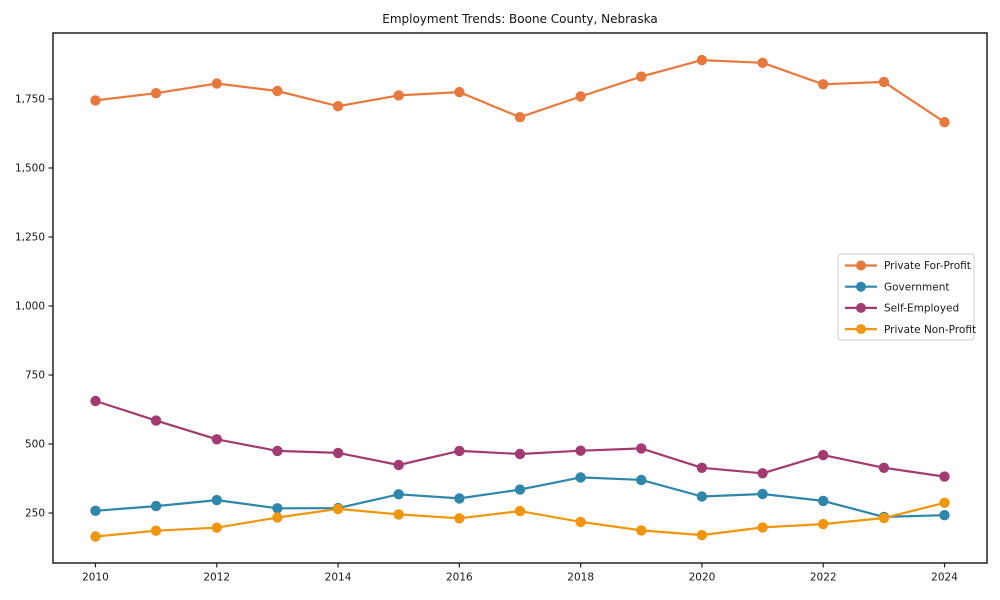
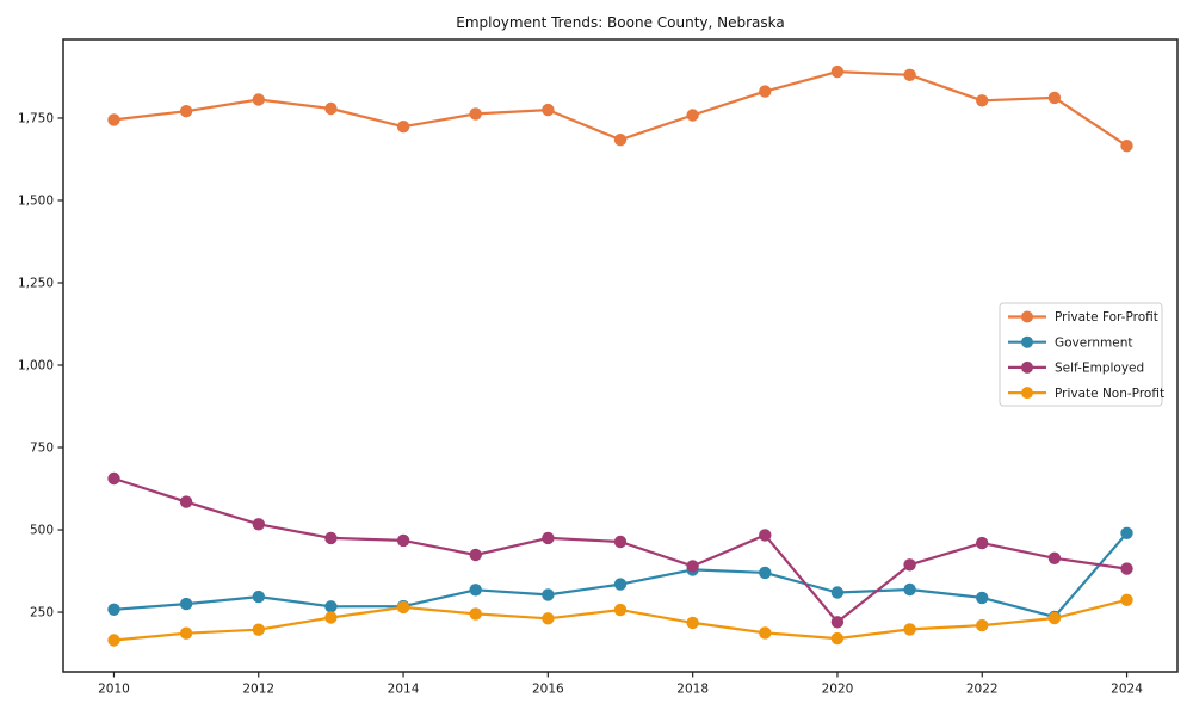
Self-Employed/2018: 480 -> 390
Self-Employed/2020: 410 -> 220
Government/2024: 240 -> 490
